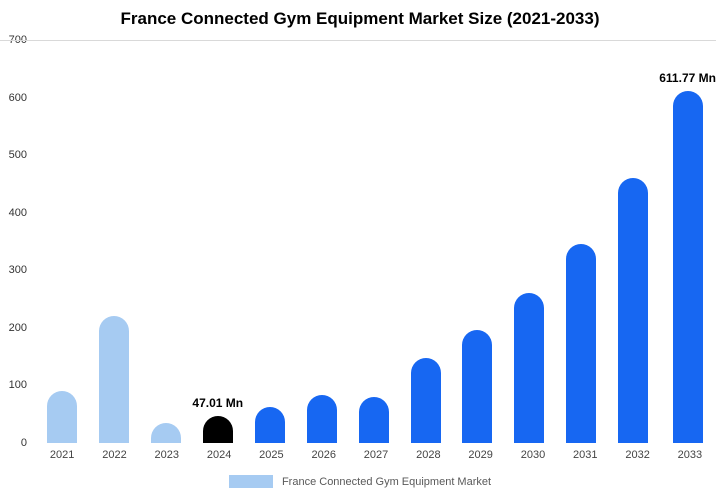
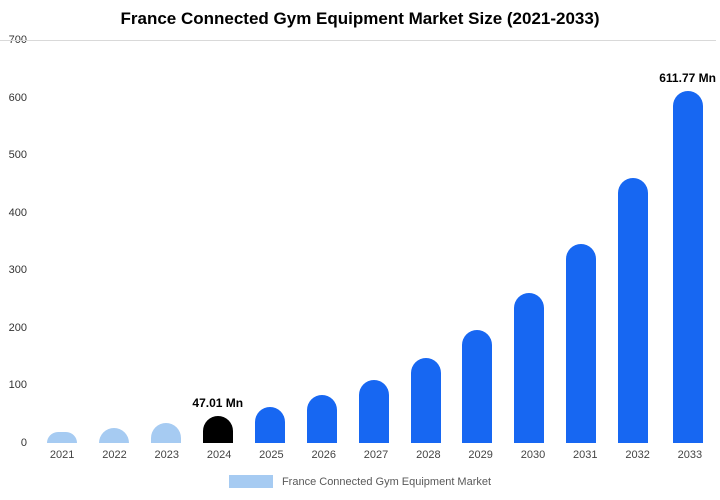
2021: 90 -> 20
2022: 220 -> 30
2027: 80 -> 110
